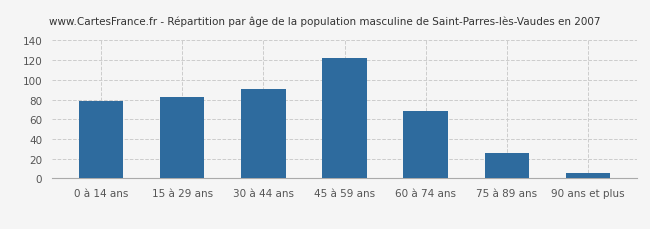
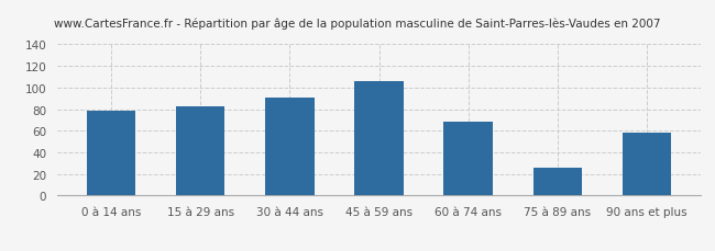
45 à 59 ans: 122 -> 106
90 ans et plus: 5 -> 58
